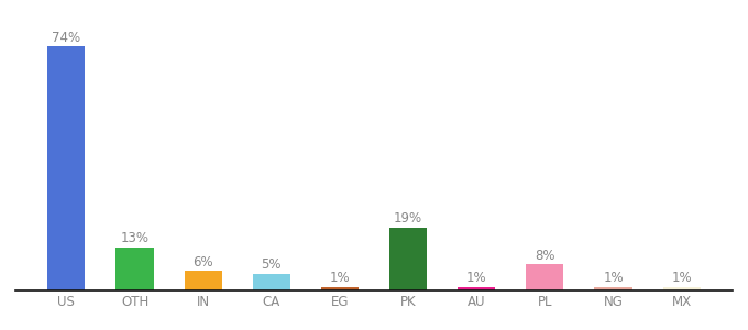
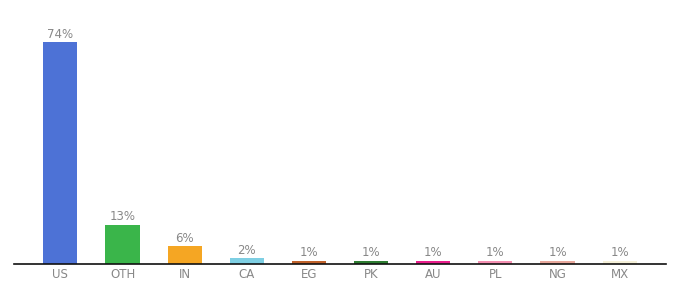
CA: 5% -> 2%
PK: 19% -> 1%
PL: 8% -> 1%
